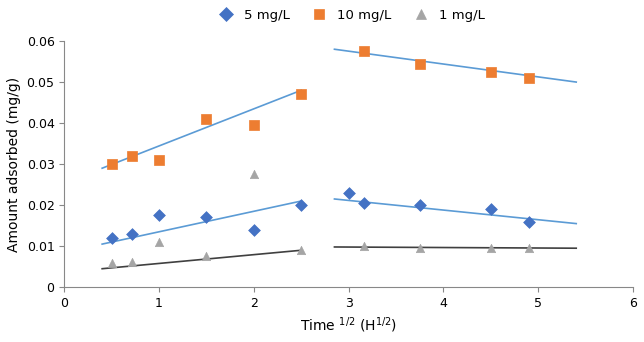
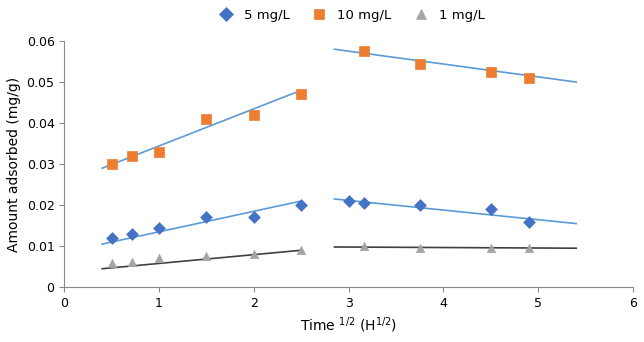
5 mg/L/1: 0.0175 -> 0.0145
10 mg/L/1: 0.0310 -> 0.0330
1 mg/L/1: 0.0110 -> 0.0070
5 mg/L/2: 0.0140 -> 0.0170
10 mg/L/2: 0.0395 -> 0.0420
1 mg/L/2: 0.0275 -> 0.0080
5 mg/L/3: 0.0230 -> 0.0210
